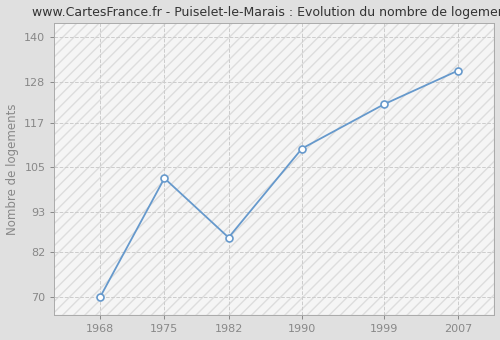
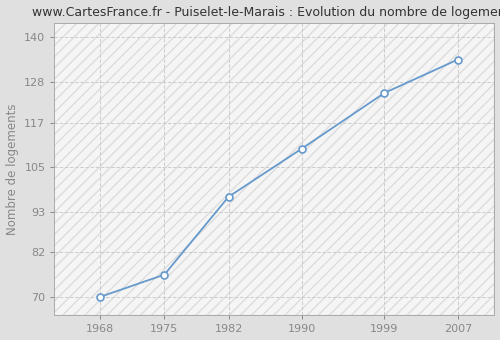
1975: 102 -> 76
1982: 86 -> 97
1999: 122 -> 125
2007: 131 -> 134
